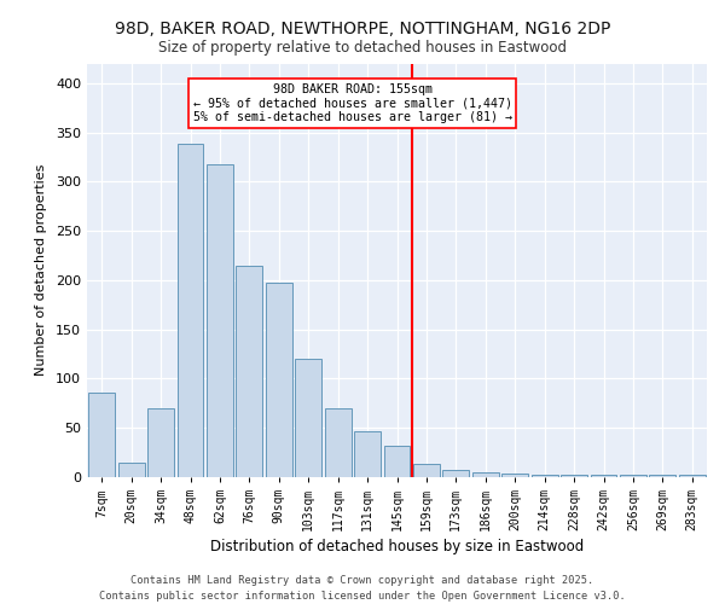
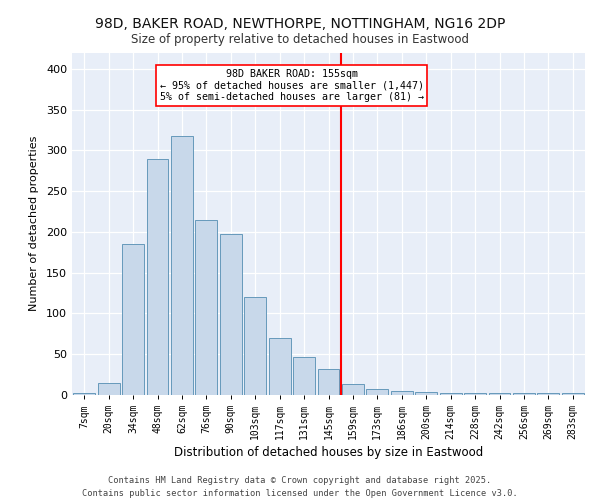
7sqm: 86 -> 3
34sqm: 70 -> 185
48sqm: 338 -> 290
